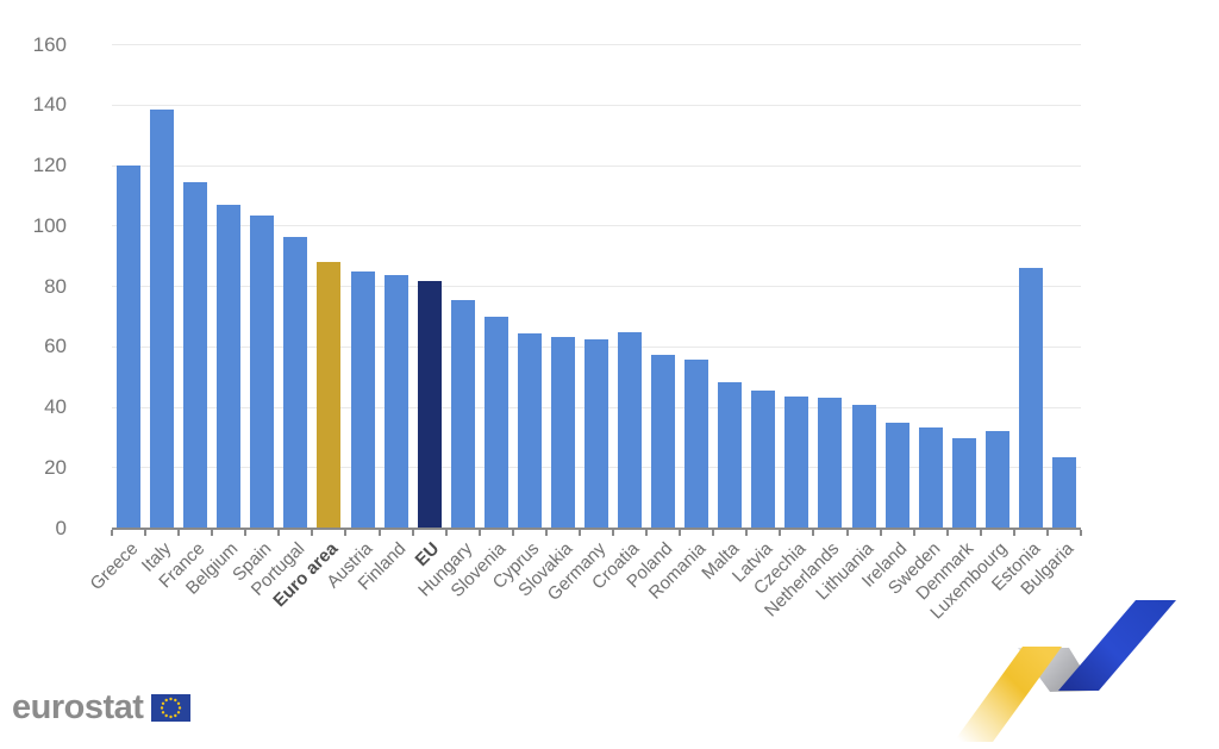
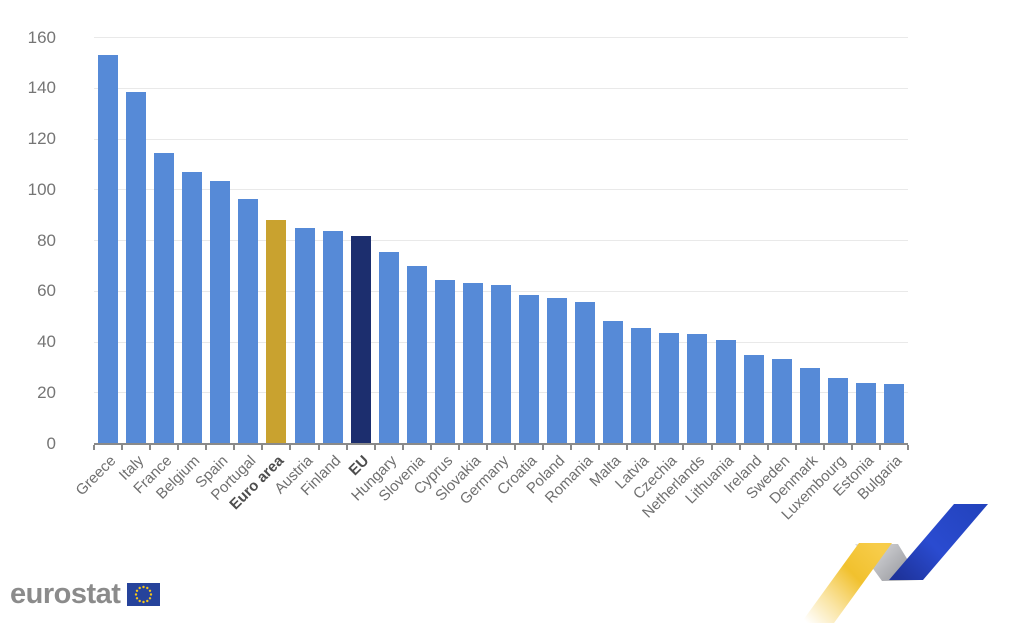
Greece: 120 -> 153
Croatia: 65 -> 59
Luxembourg: 32 -> 26
Estonia: 86 -> 24
